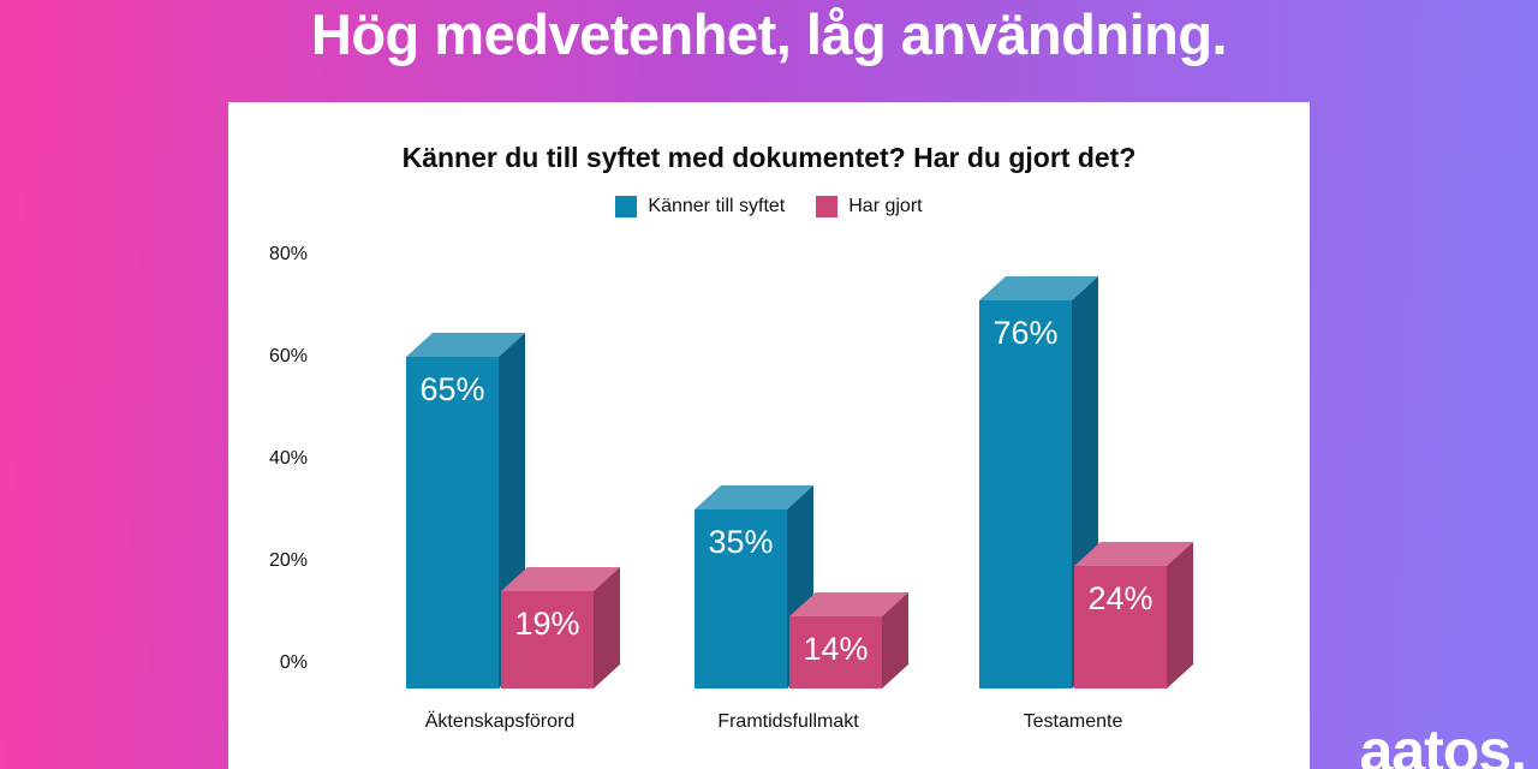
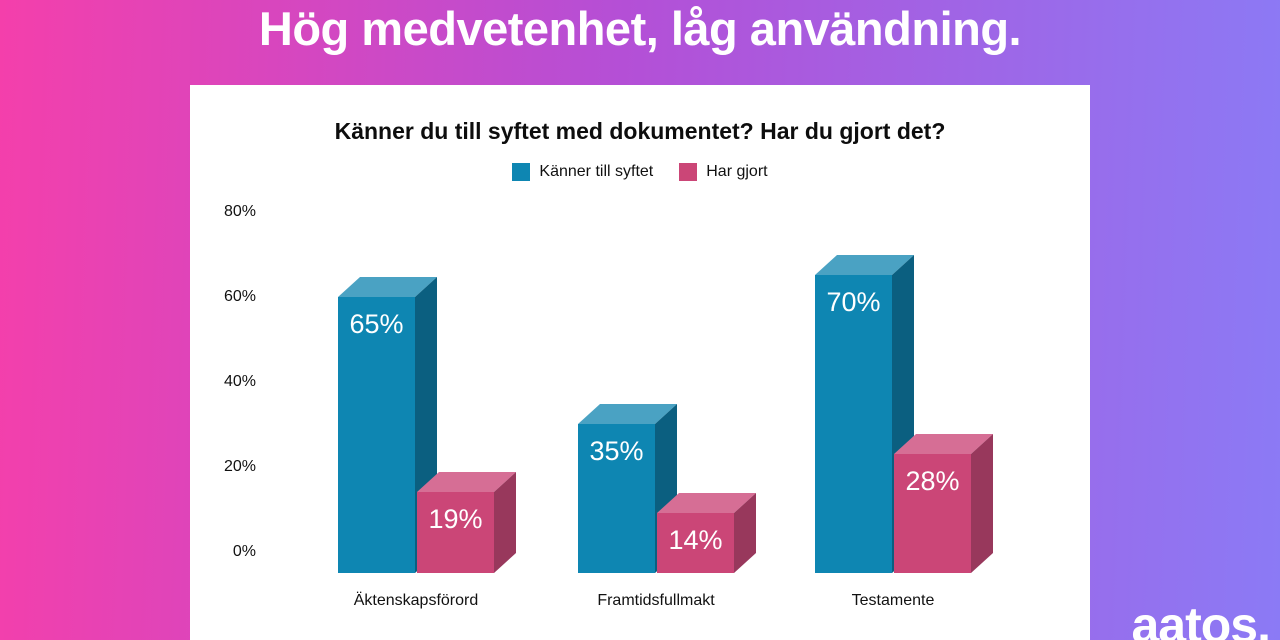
Känner till syftet/Testamente: 76% -> 70%
Har gjort/Testamente: 24% -> 28%
